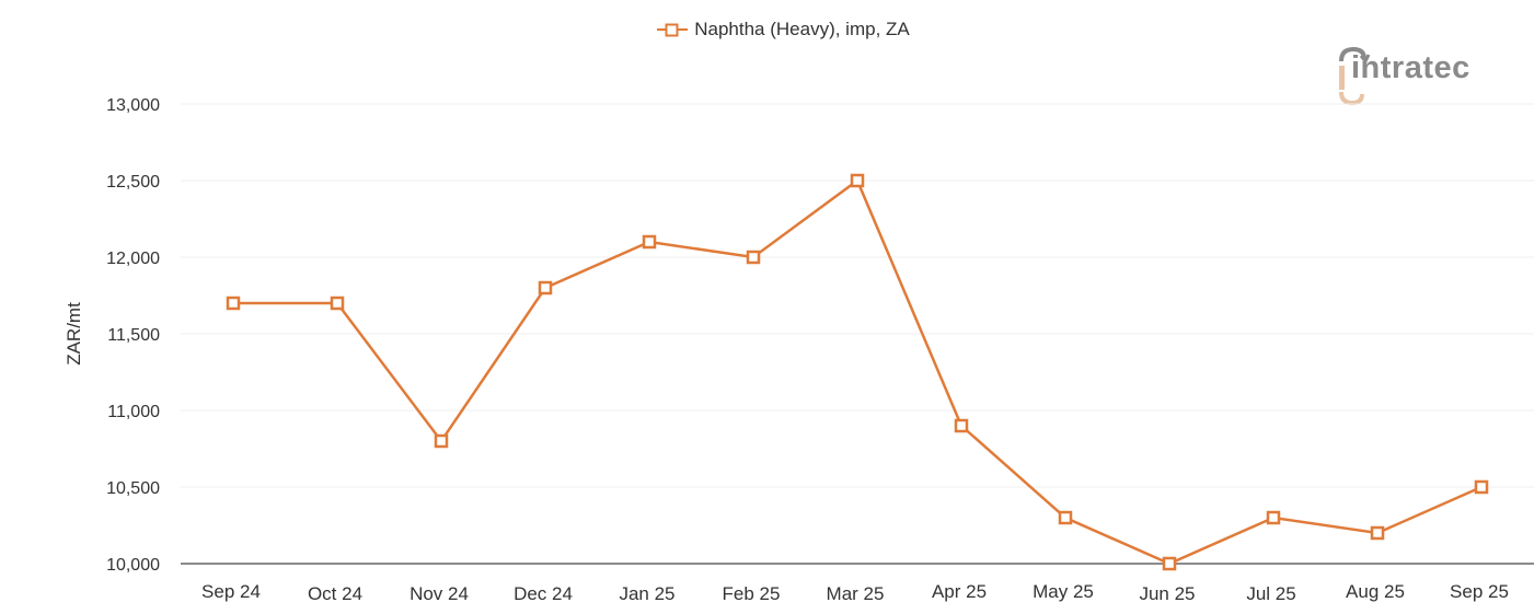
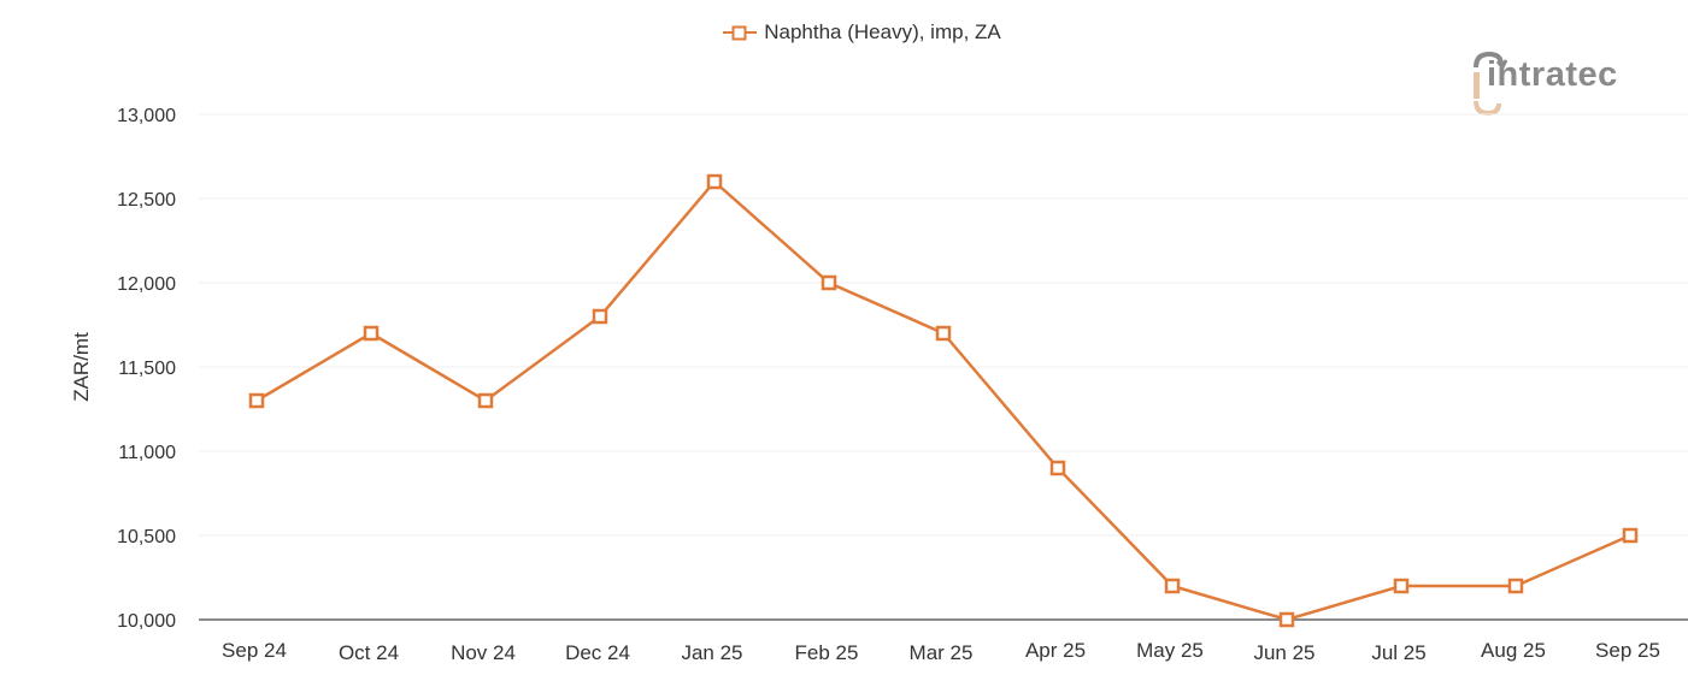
Sep 24: 11700 -> 11300
Nov 24: 10800 -> 11300
Jan 25: 12100 -> 12600
Mar 25: 12500 -> 11700
May 25: 10300 -> 10200
Jul 25: 10300 -> 10200
